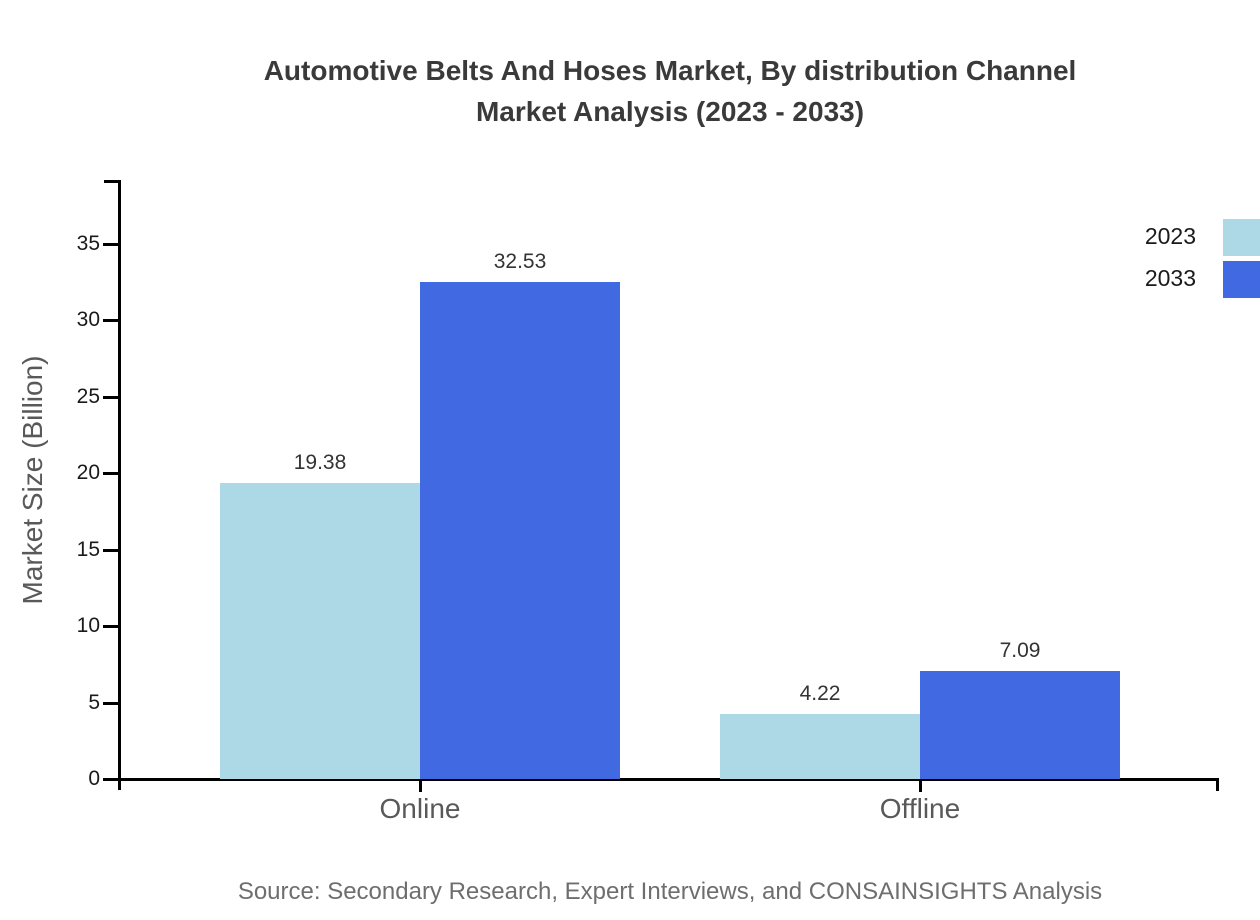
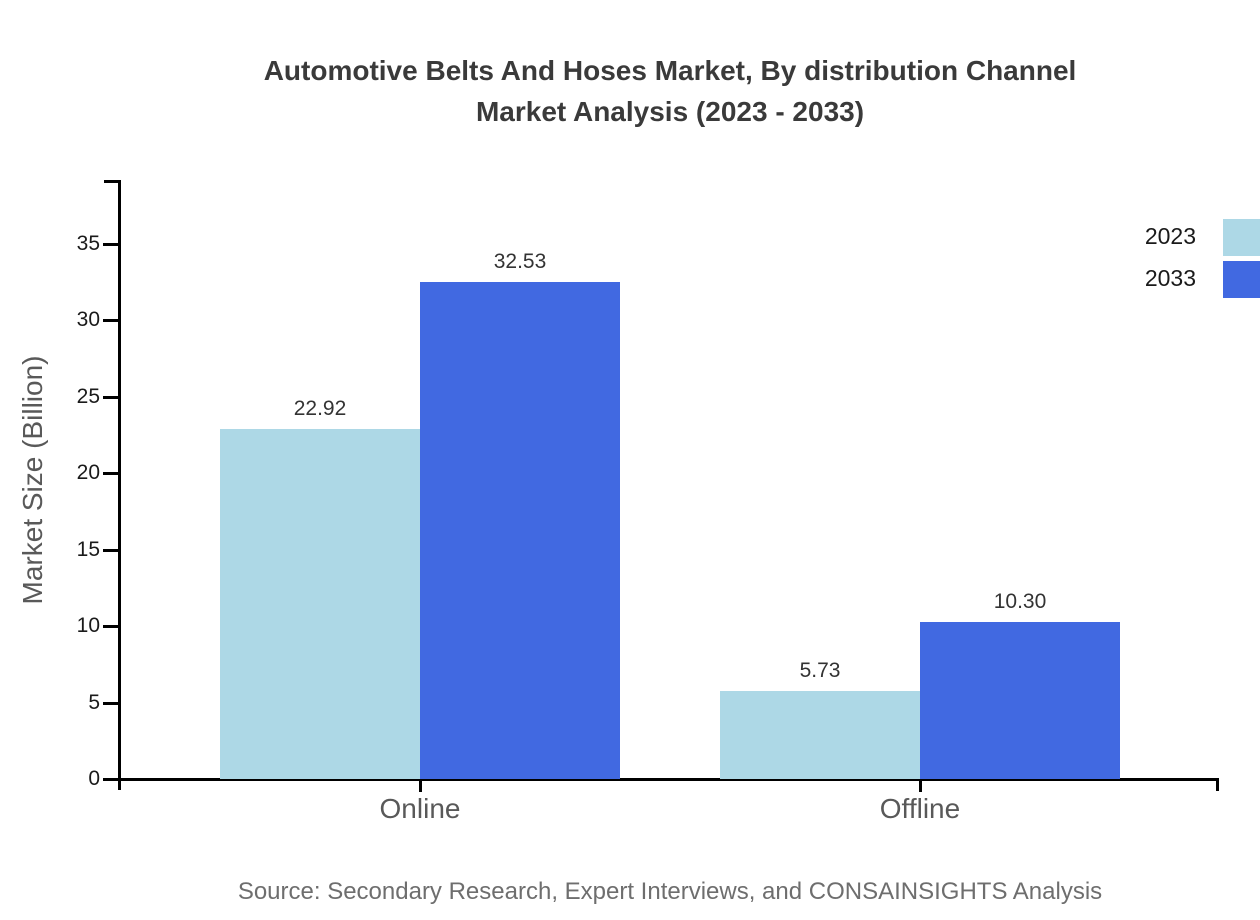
2023/Online: 19.38 -> 22.92
2023/Offline: 4.22 -> 5.73
2033/Offline: 7.09 -> 10.30
